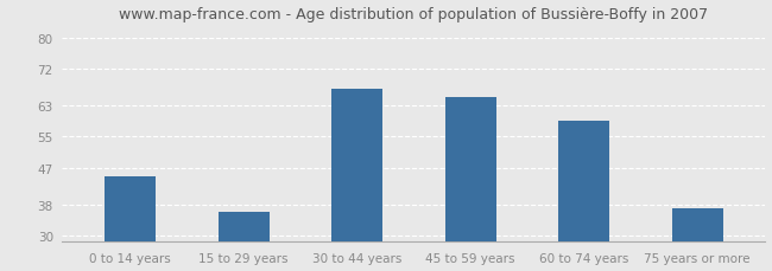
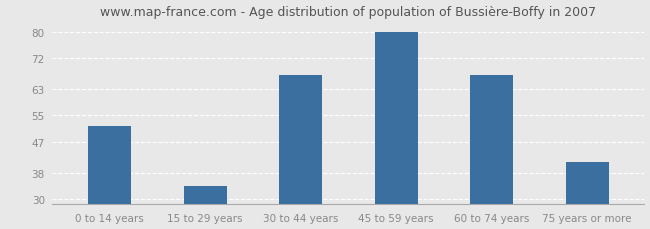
0 to 14 years: 45 -> 52
15 to 29 years: 36 -> 34
45 to 59 years: 65 -> 80
60 to 74 years: 59 -> 67
75 years or more: 37 -> 41
